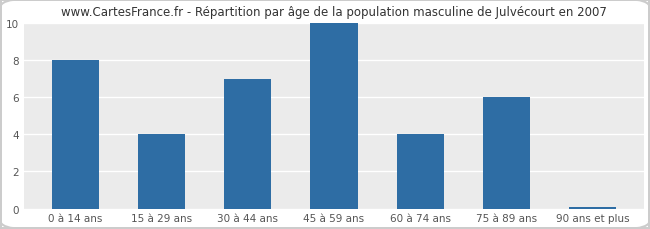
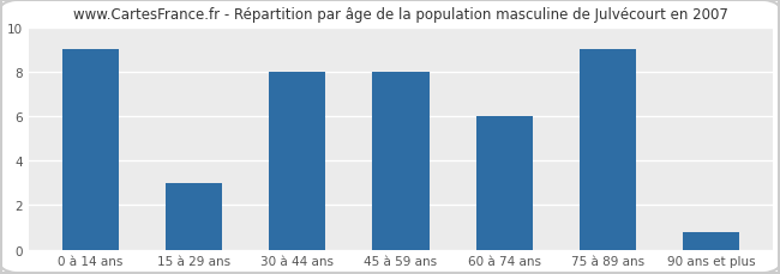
0 à 14 ans: 8.0 -> 9.0
15 à 29 ans: 4.0 -> 3.0
30 à 44 ans: 7.0 -> 8.0
45 à 59 ans: 10.0 -> 8.0
60 à 74 ans: 4.0 -> 6.0
75 à 89 ans: 6.0 -> 9.0
90 ans et plus: 0.1 -> 0.8
